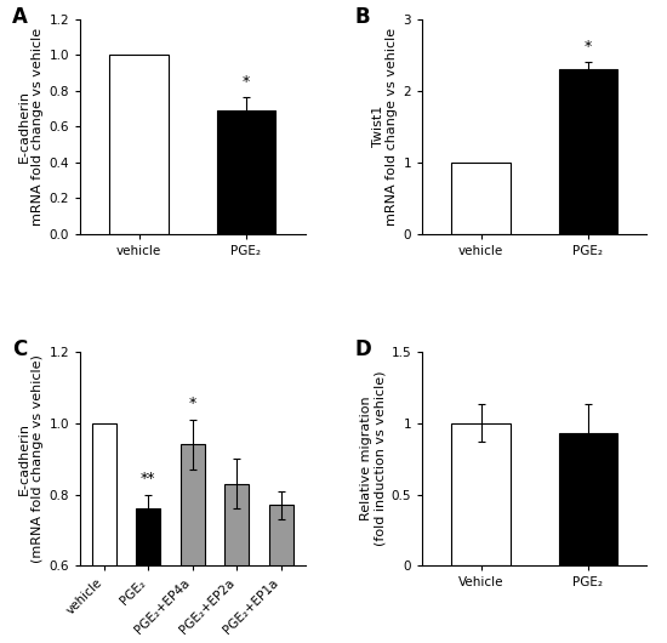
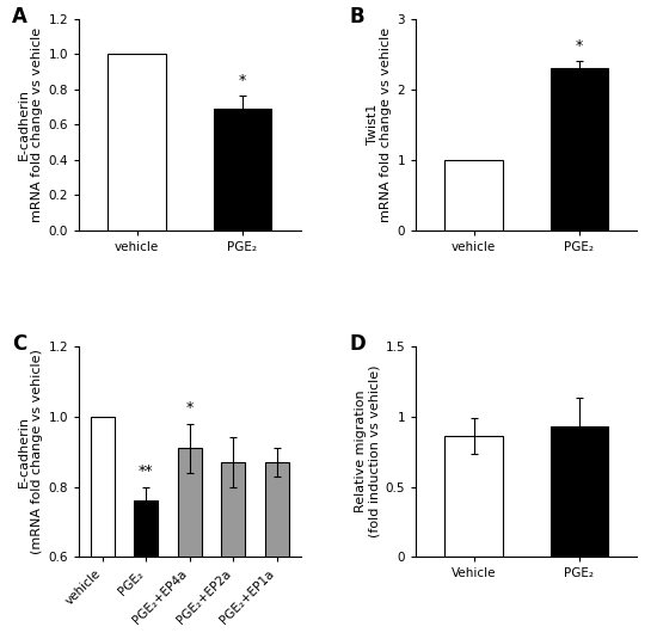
PGE₂+EP4a: 0.94 -> 0.91
PGE₂+EP2a: 0.83 -> 0.87
PGE₂+EP1a: 0.77 -> 0.87
Vehicle: 1.00 -> 0.86
